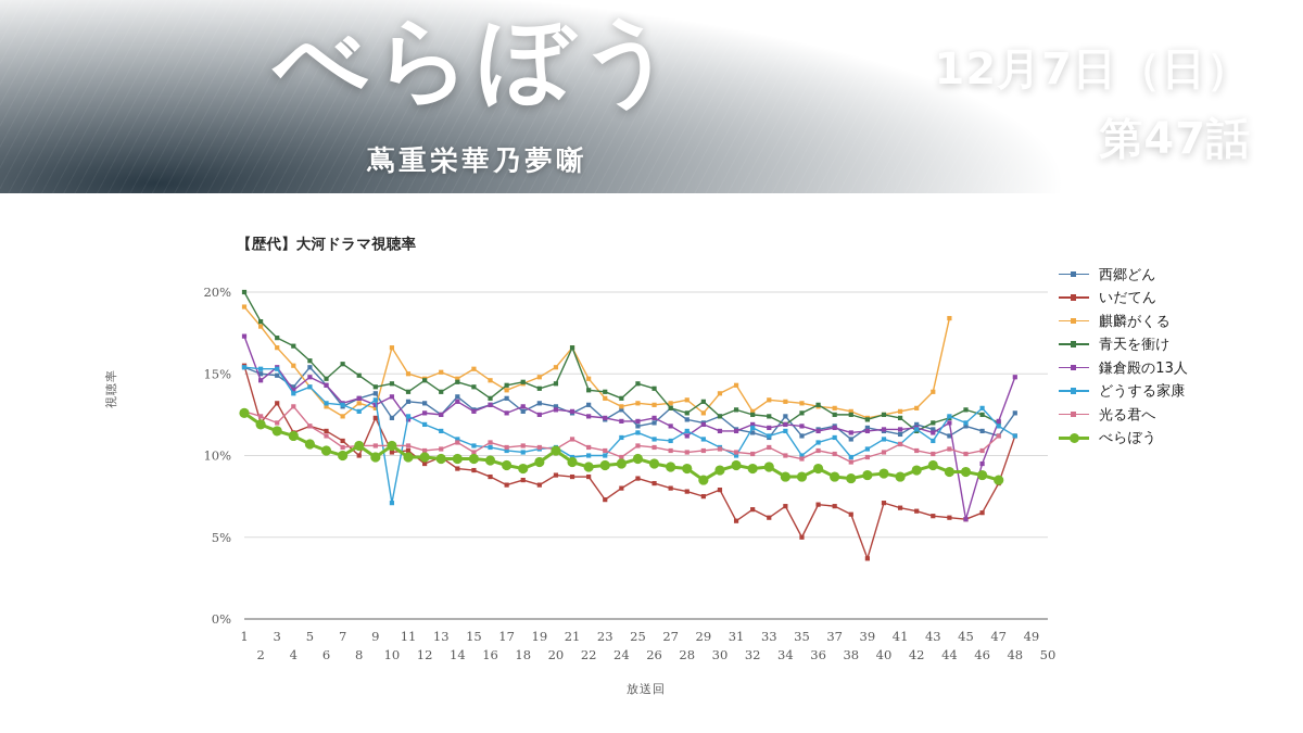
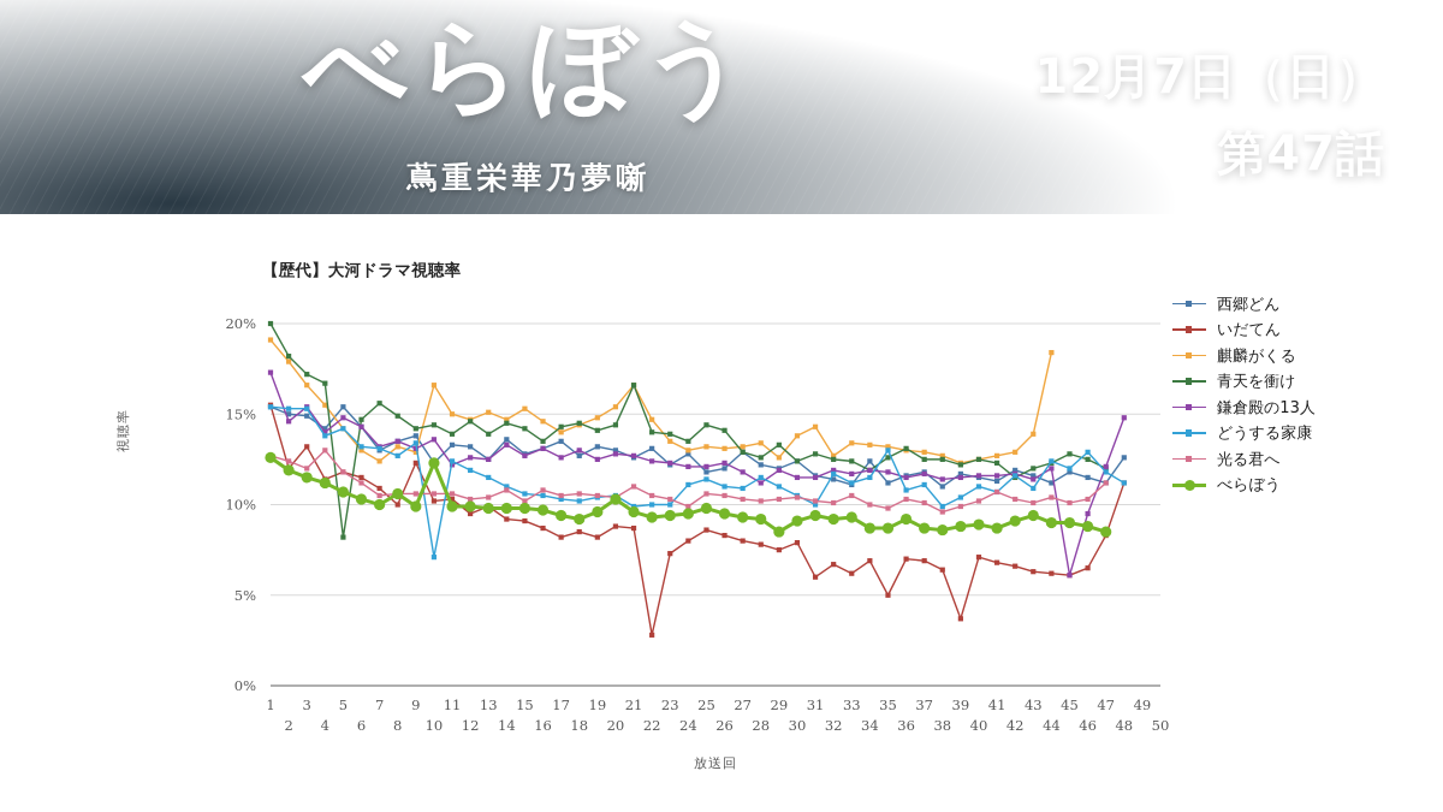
青天を衝け/5: 15.8% -> 8.2%
べらぼう/10: 10.6% -> 12.3%
いだてん/22: 8.7% -> 2.8%
どうする家康/35: 10.0% -> 13.0%
